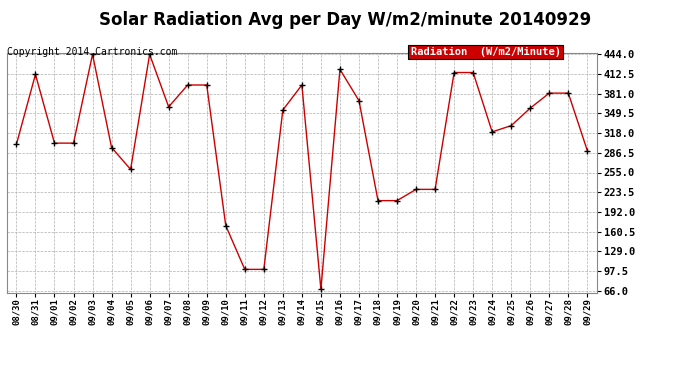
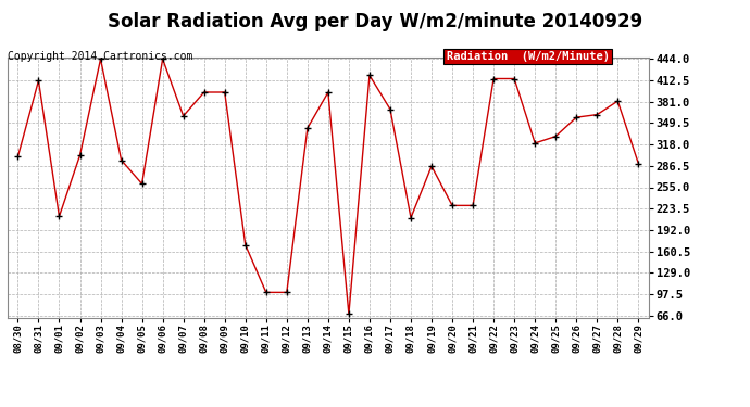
09/01: 302 -> 212
09/13: 355 -> 342
09/19: 210 -> 286
09/27: 382 -> 362
